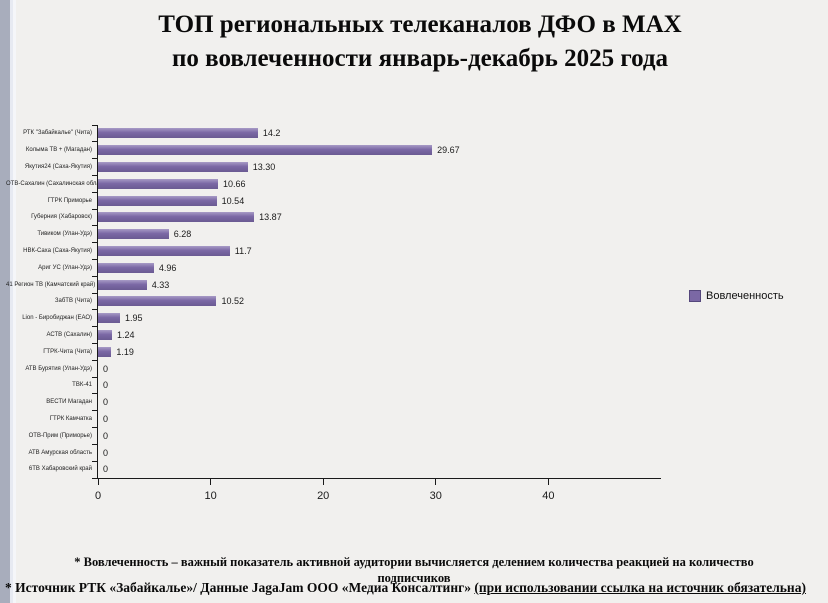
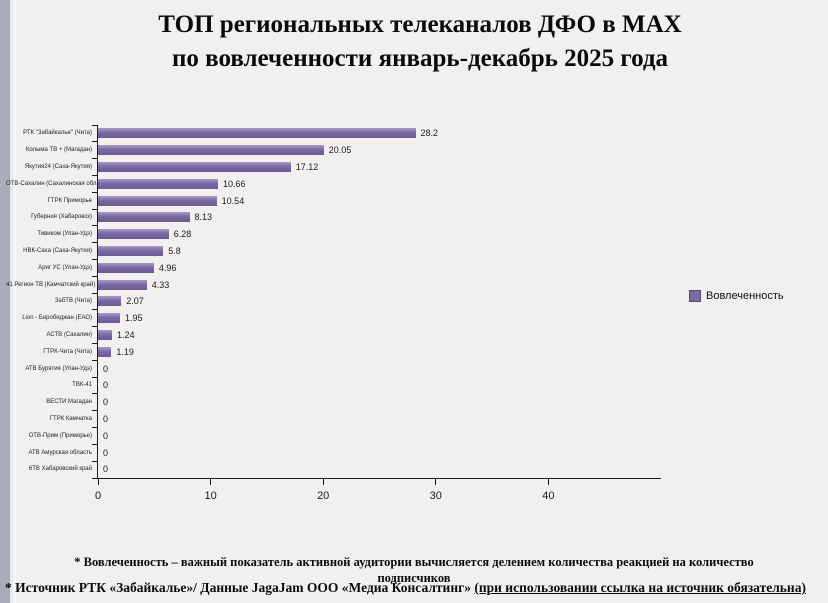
РТК "Забайкалье" (Чита): 14.2 -> 28.2
Колыма ТВ + (Магадан): 29.67 -> 20.05
Якутия24 (Саха-Якутия): 13.30 -> 17.12
Губерния (Хабаровск): 13.87 -> 8.13
НВК-Саха (Саха-Якутия): 11.7 -> 5.8
ЗабТВ (Чита): 10.52 -> 2.07
